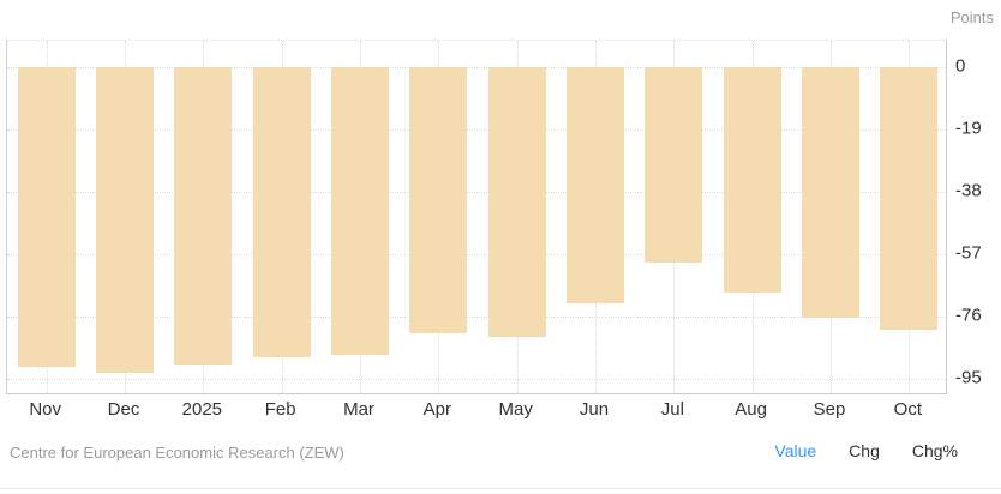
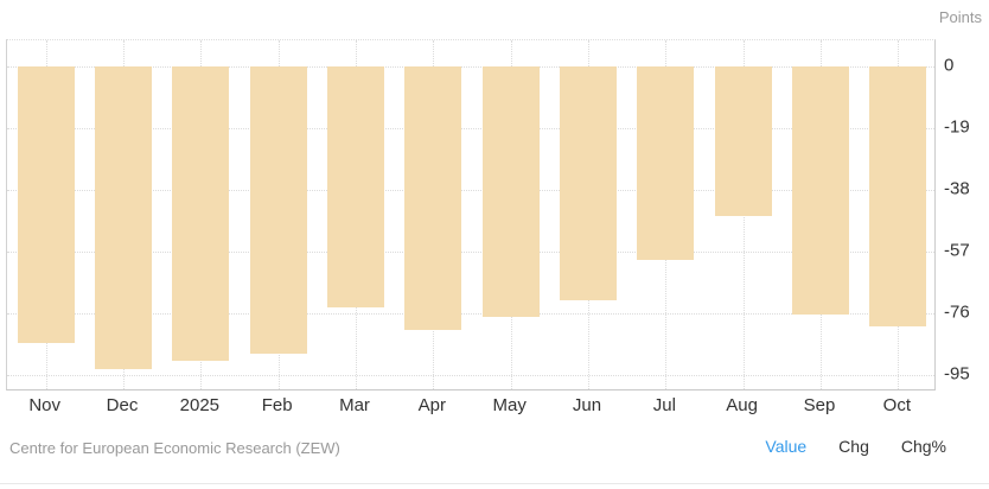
Nov: -91 -> -85
Mar: -88 -> -74
May: -82 -> -77
Aug: -69 -> -46
